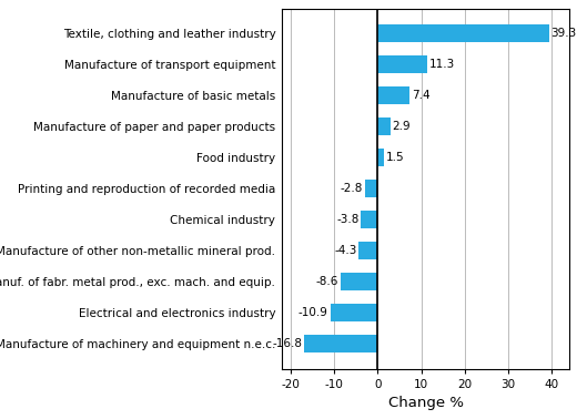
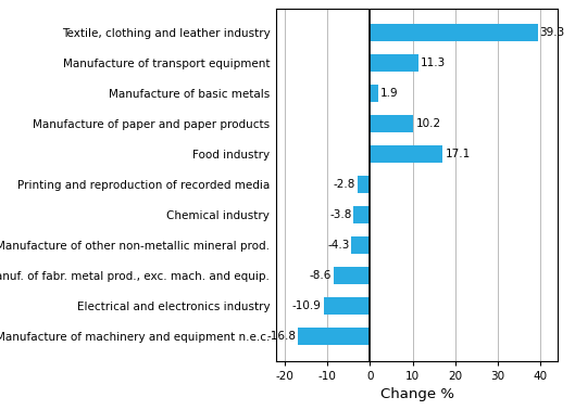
Manufacture of basic metals: 7.4 -> 1.9
Manufacture of paper and paper products: 2.9 -> 10.2
Food industry: 1.5 -> 17.1
